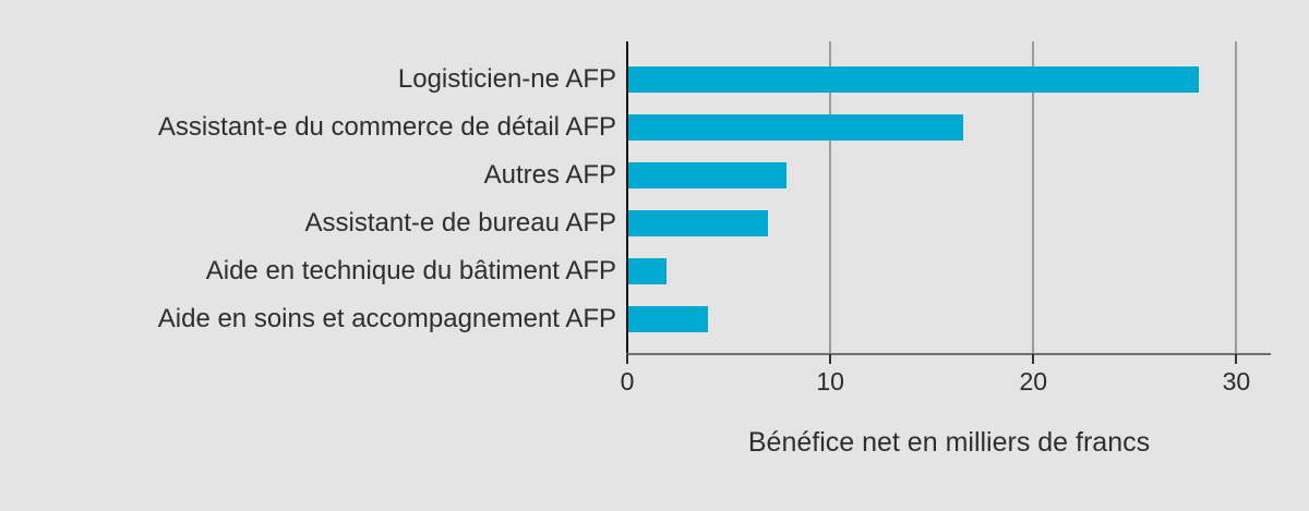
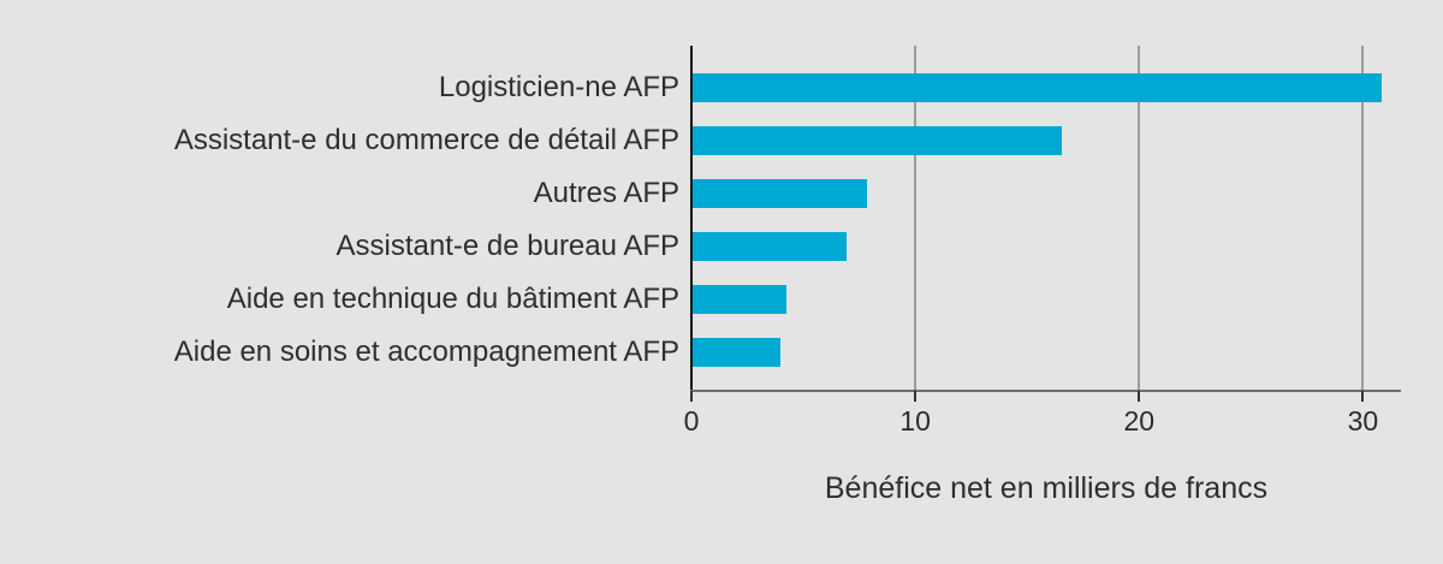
Logisticien-ne AFP: 28.1 -> 30.8
Aide en technique du bâtiment AFP: 1.9 -> 4.2
